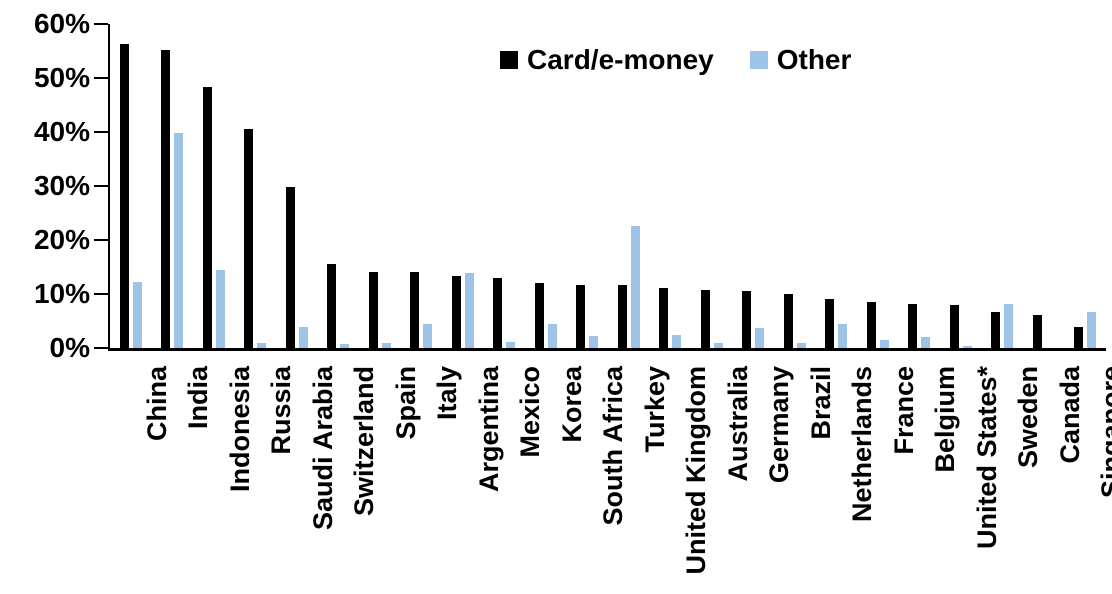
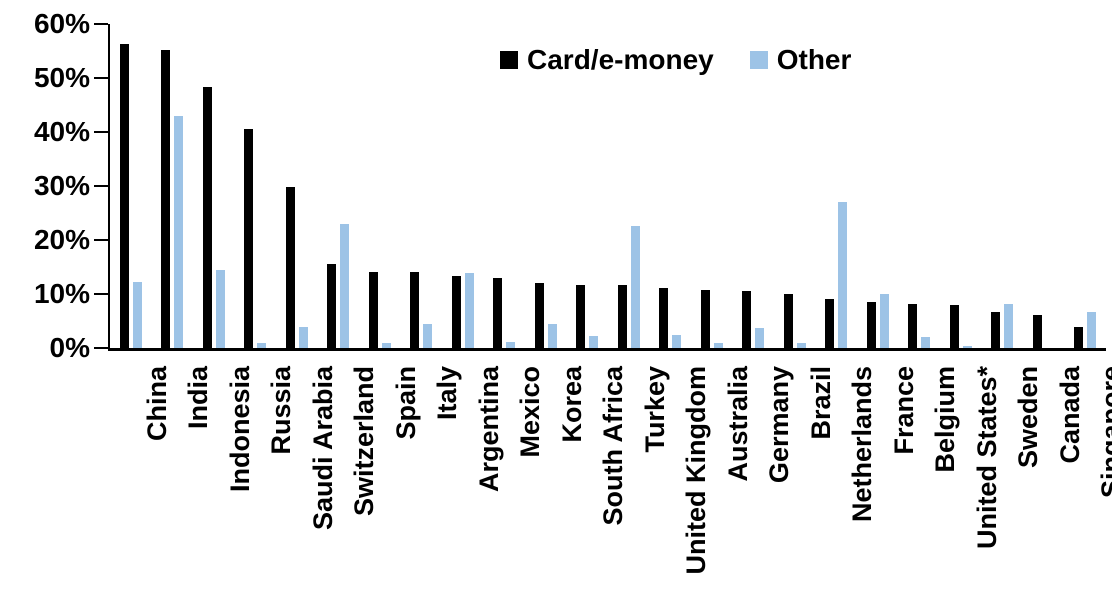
Other/India: 40% -> 43%
Other/Switzerland: 1% -> 23%
Other/Netherlands: 4% -> 27%
Other/France: 1% -> 10%
